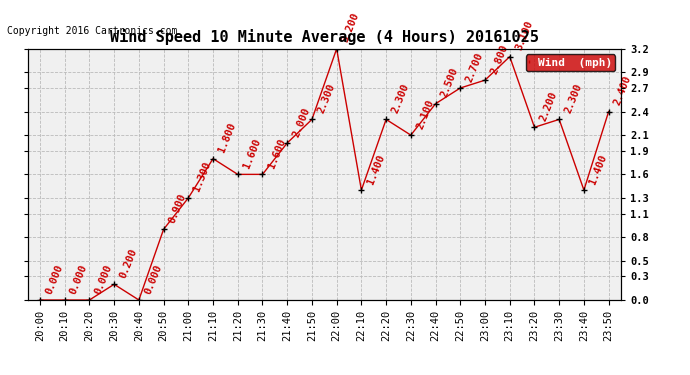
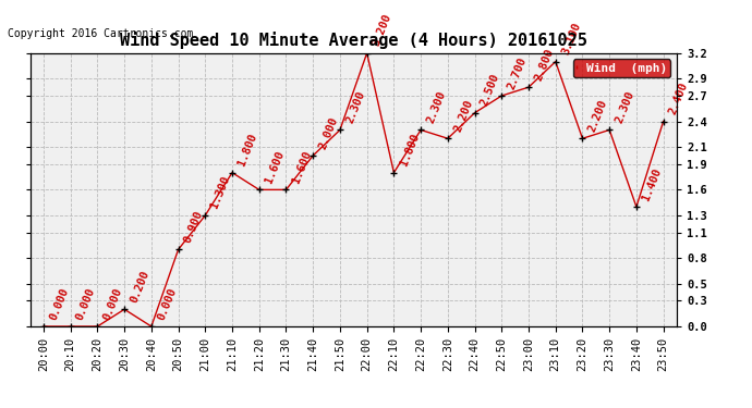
22:10: 1.400 -> 1.800
22:30: 2.100 -> 2.200
